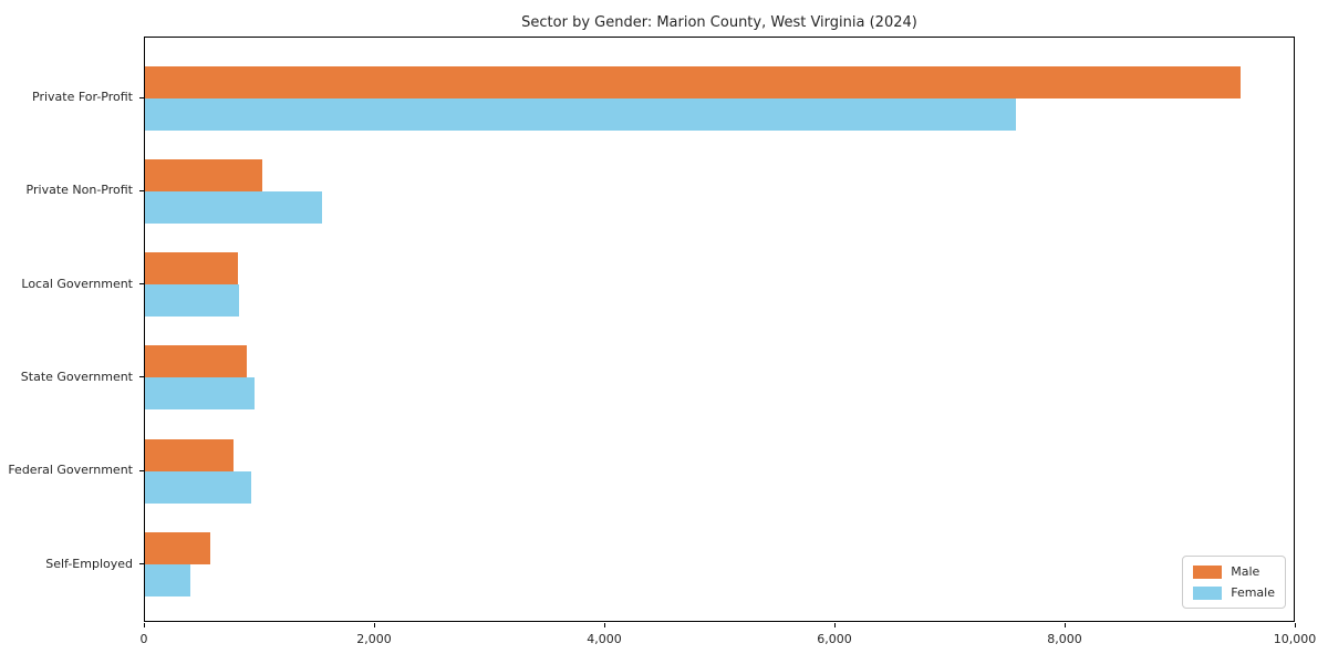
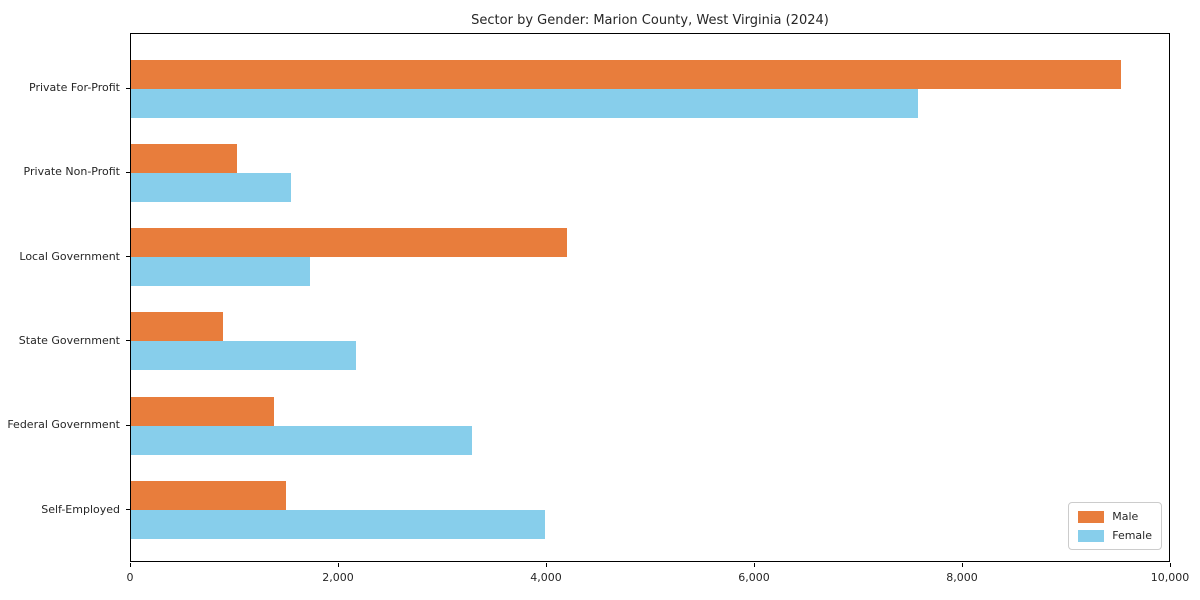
Male/Local Government: 810 -> 4190
Female/Local Government: 820 -> 1720
Female/State Government: 950 -> 2160
Male/Federal Government: 770 -> 1370
Female/Federal Government: 920 -> 3280
Male/Self-Employed: 570 -> 1490
Female/Self-Employed: 390 -> 3980
